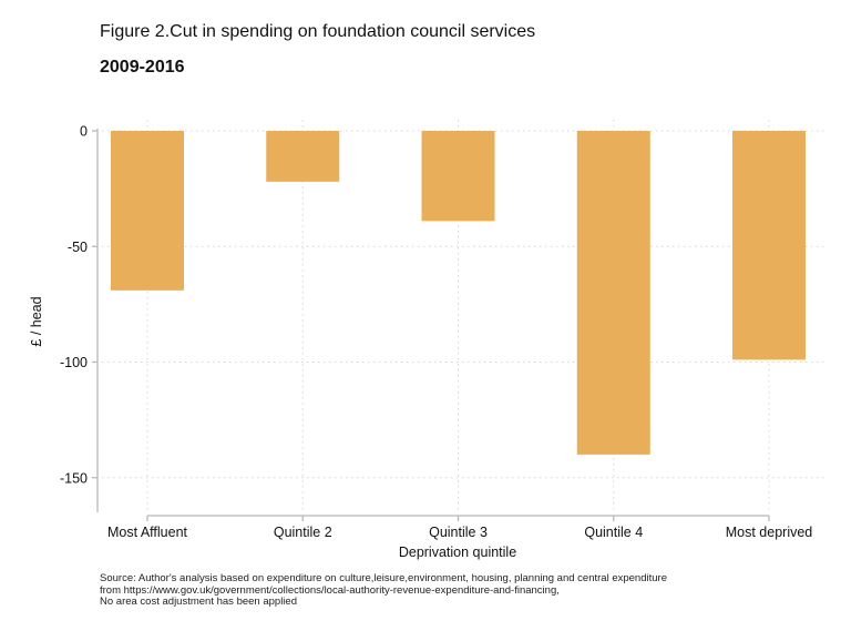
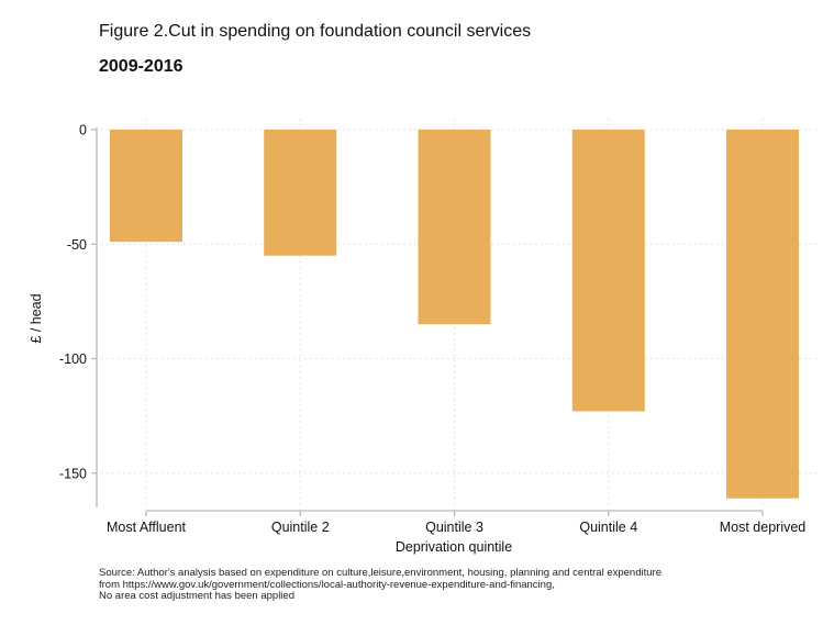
Most Affluent: -69 -> -49
Quintile 2: -22 -> -55
Quintile 3: -39 -> -85
Quintile 4: -140 -> -123
Most deprived: -99 -> -161
